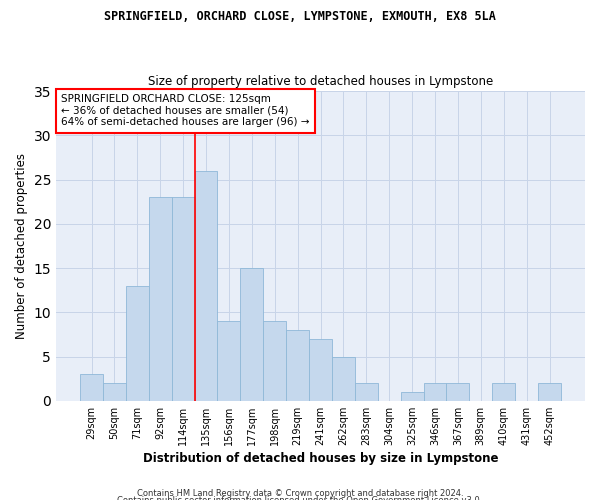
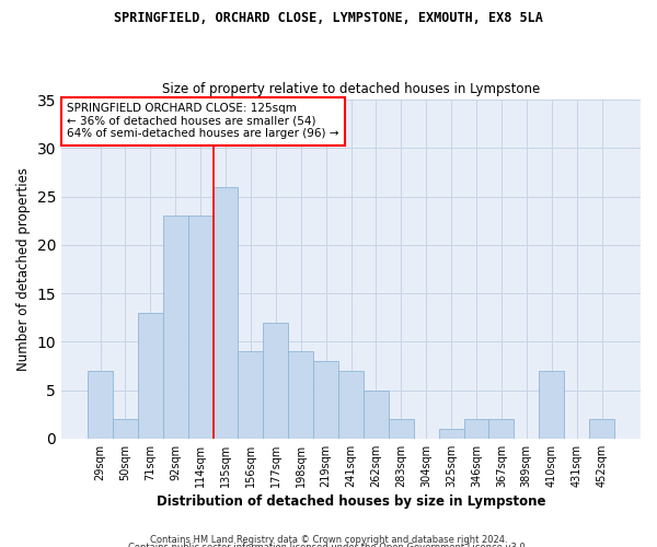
29sqm: 3 -> 7
177sqm: 15 -> 12
410sqm: 2 -> 7
